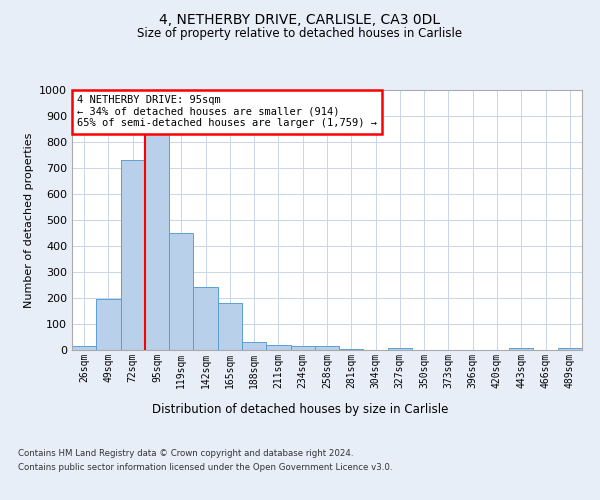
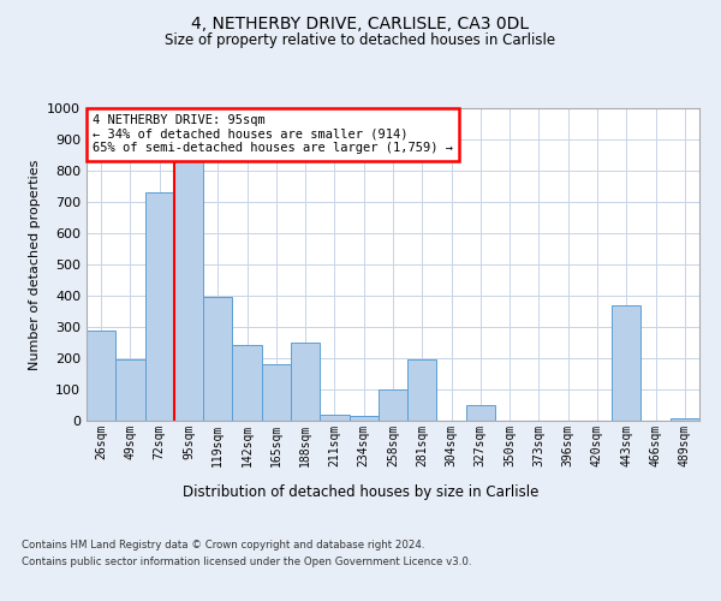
26sqm: 14 -> 290
119sqm: 450 -> 395
188sqm: 32 -> 250
258sqm: 15 -> 100
281sqm: 5 -> 195
327sqm: 8 -> 50
443sqm: 8 -> 370
